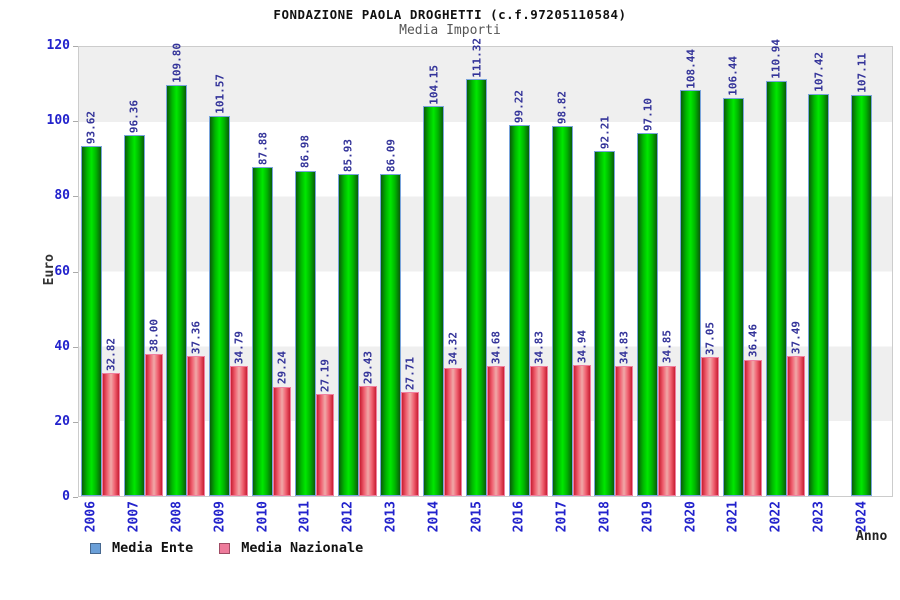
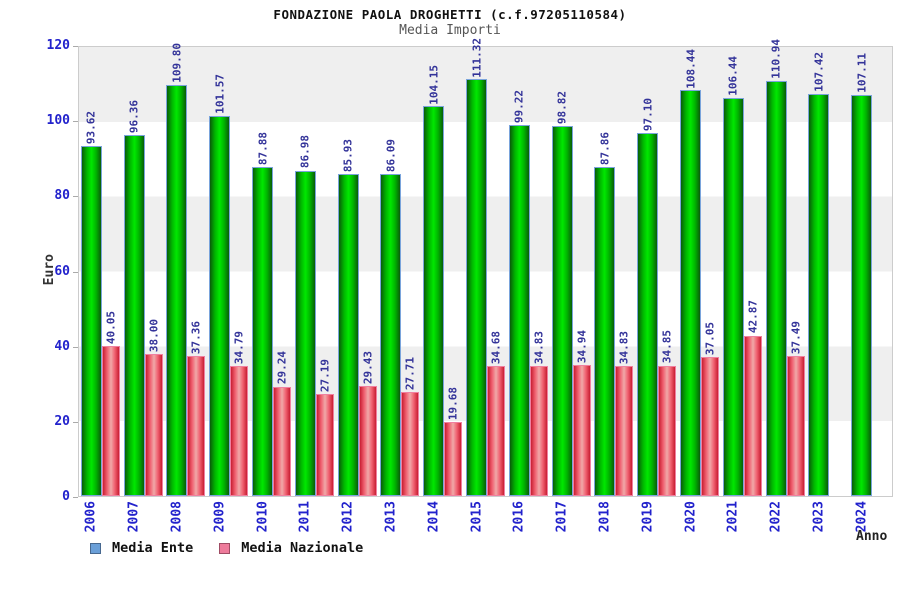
Media Nazionale/2006: 32.82 -> 40.05
Media Nazionale/2014: 34.32 -> 19.68
Media Ente/2018: 92.21 -> 87.86
Media Nazionale/2021: 36.46 -> 42.87
